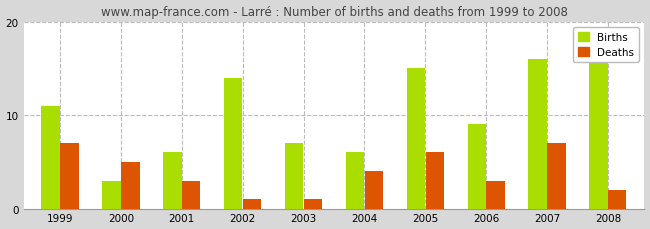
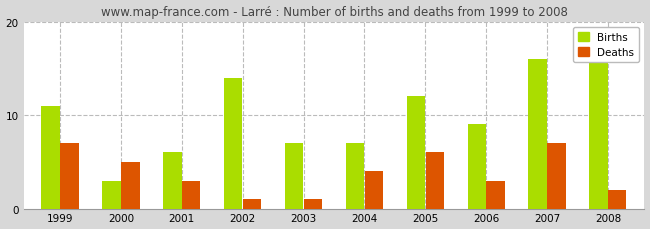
Births/2004: 6 -> 7
Births/2005: 15 -> 12
